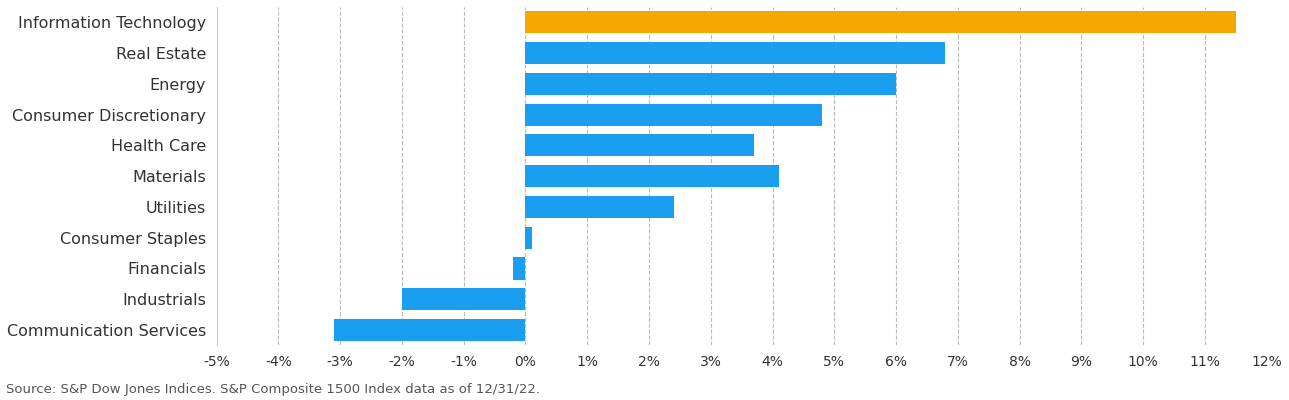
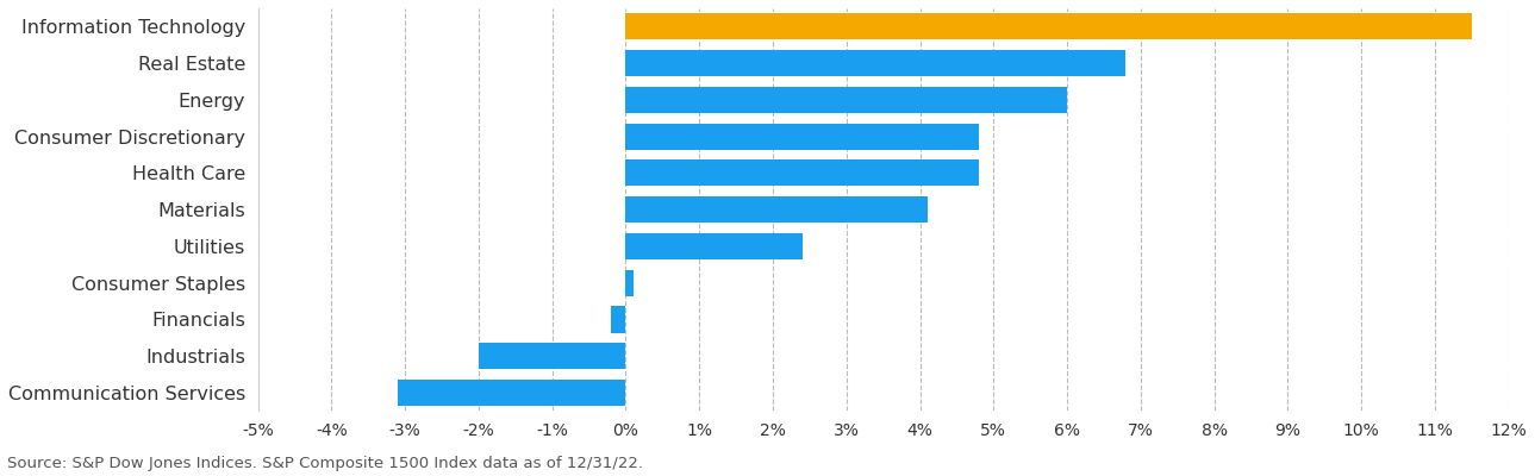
Health Care: 3.7% -> 4.8%
